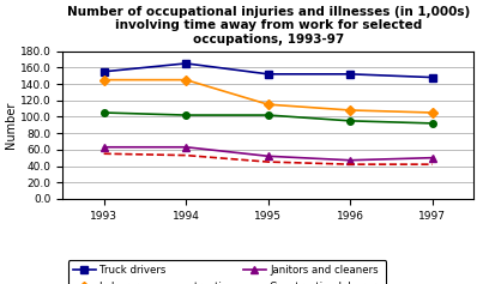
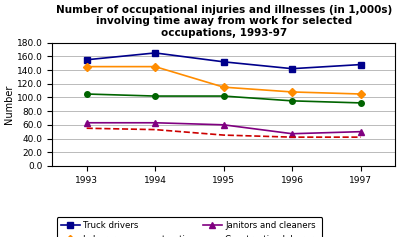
Janitors and cleaners/1995: 52 -> 60
Truck drivers/1996: 152 -> 142
